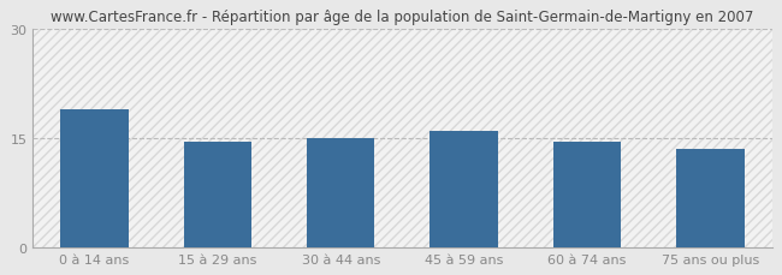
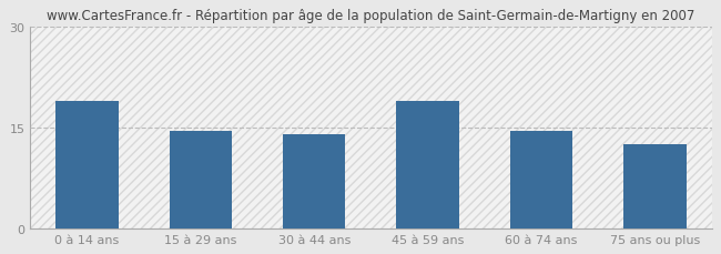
30 à 44 ans: 15.0 -> 14.0
45 à 59 ans: 16.0 -> 19.0
75 ans ou plus: 13.6 -> 12.5
